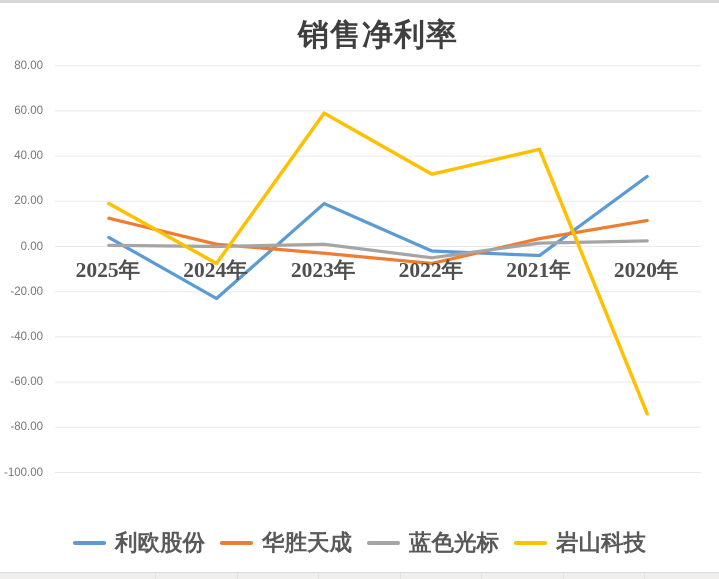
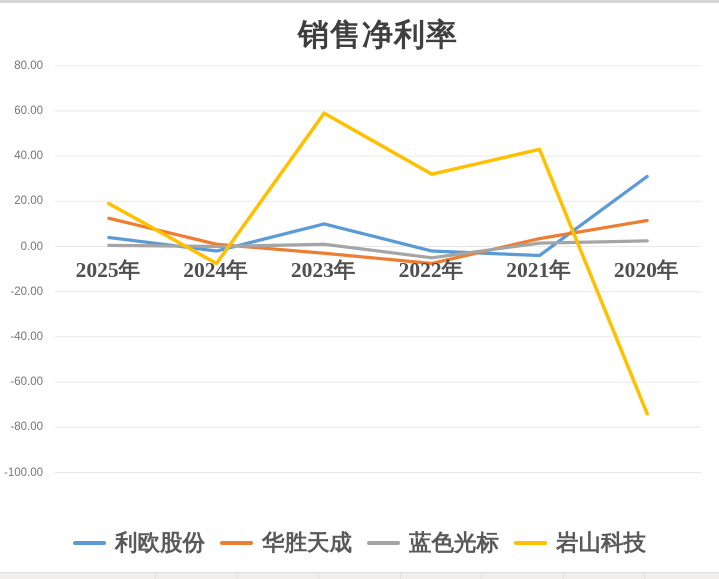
利欧股份/2024年: -23 -> -2
利欧股份/2023年: 19 -> 10
